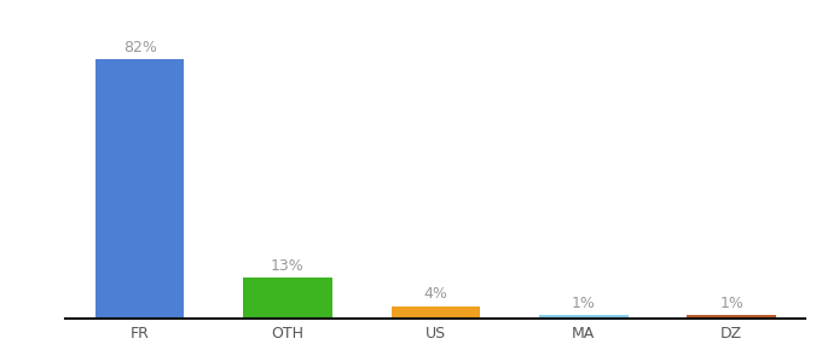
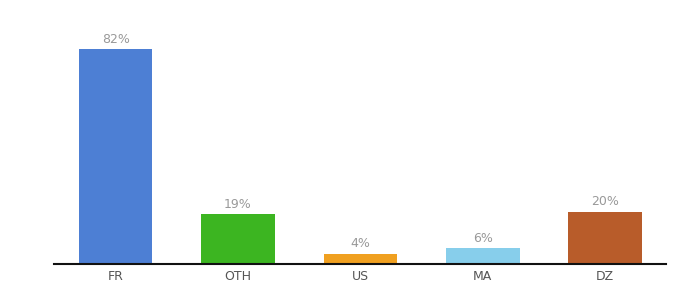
OTH: 13% -> 19%
MA: 1% -> 6%
DZ: 1% -> 20%
